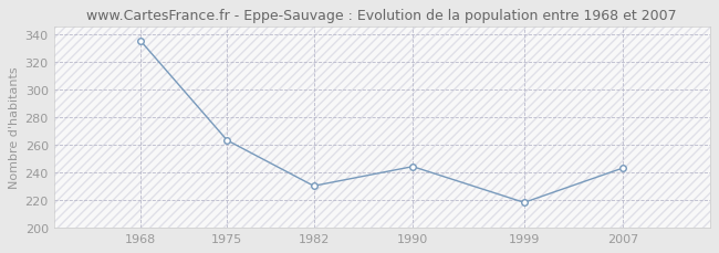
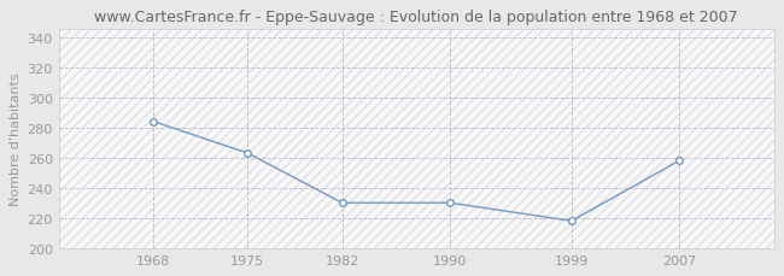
1968: 335 -> 284
1990: 244 -> 230
2007: 243 -> 258
